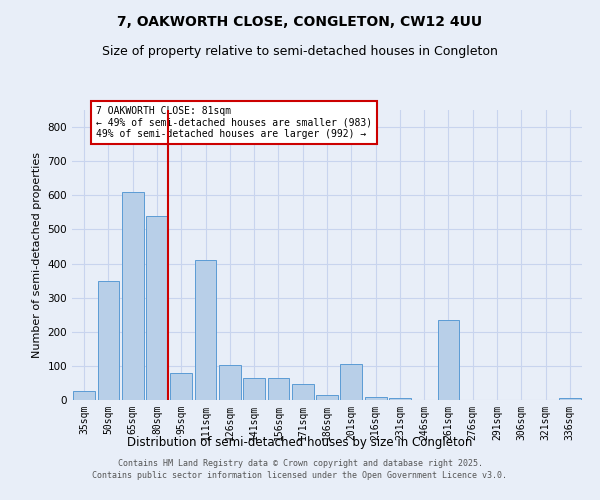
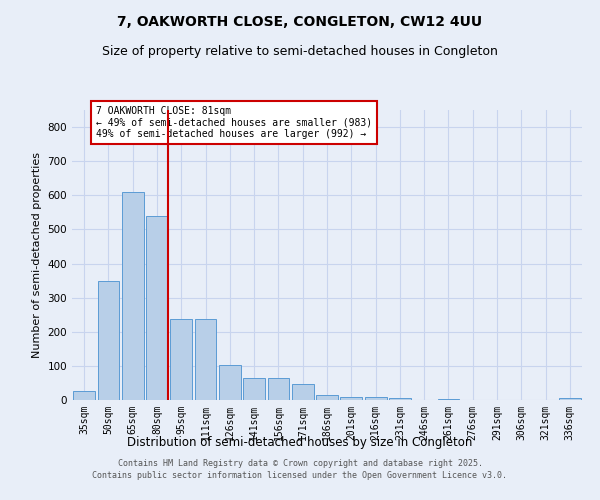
95sqm: 80 -> 238
111sqm: 410 -> 238
201sqm: 105 -> 10
261sqm: 235 -> 2
